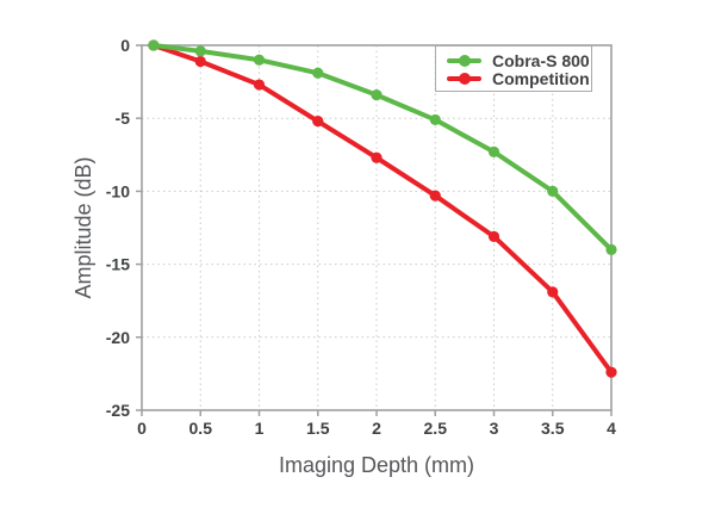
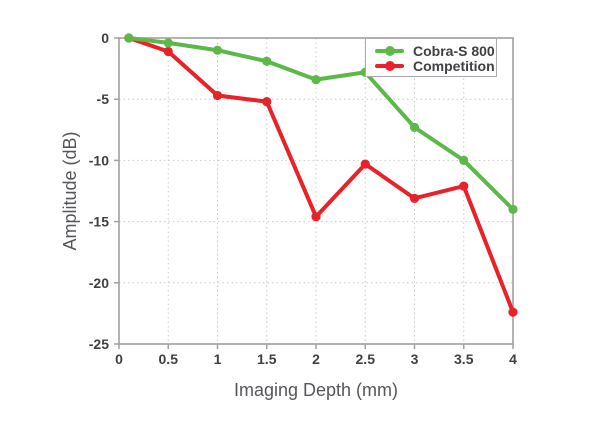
Competition/1: -2.7 -> -4.7
Competition/2: -7.7 -> -14.6
Cobra-S 800/2.5: -5.1 -> -2.8
Competition/3.5: -16.9 -> -12.1
